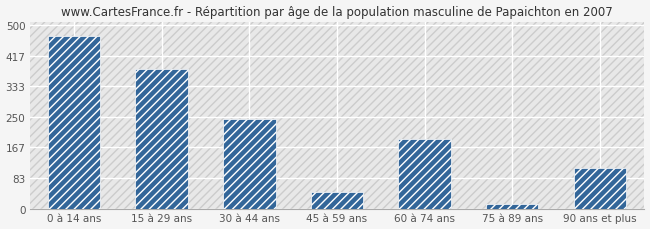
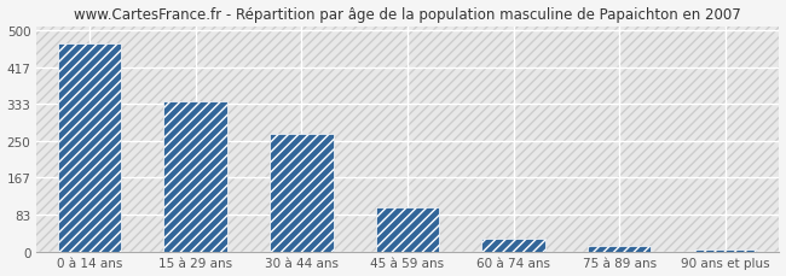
15 à 29 ans: 380 -> 340
30 à 44 ans: 245 -> 265
45 à 59 ans: 45 -> 100
60 à 74 ans: 190 -> 30
90 ans et plus: 110 -> 5
